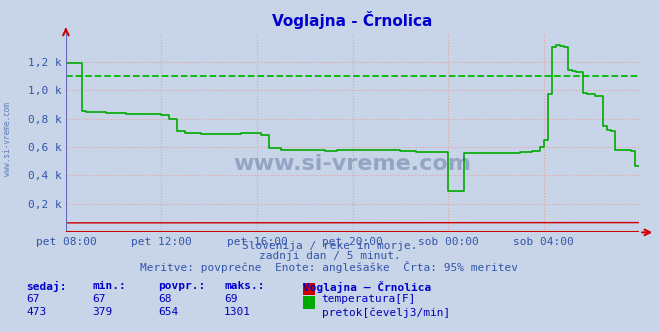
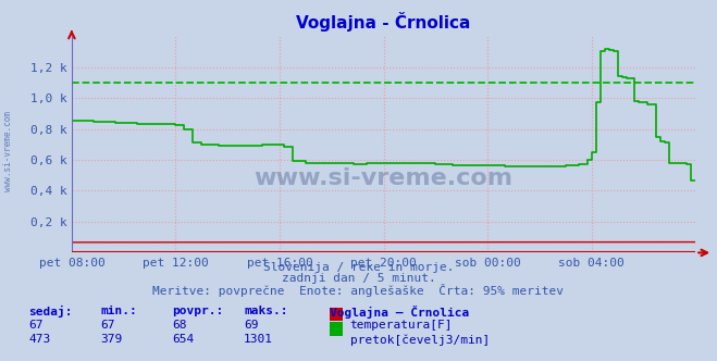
pet 08:00: 1,19 k -> 0,86 k
sob 00:00: 0,29 k -> 0,56 k
